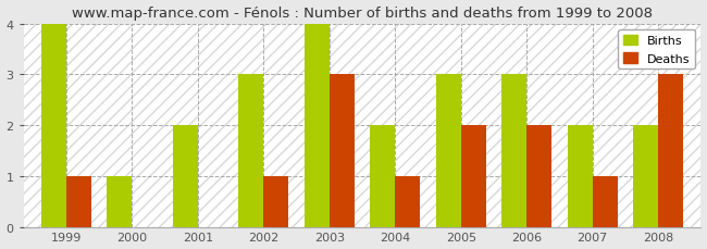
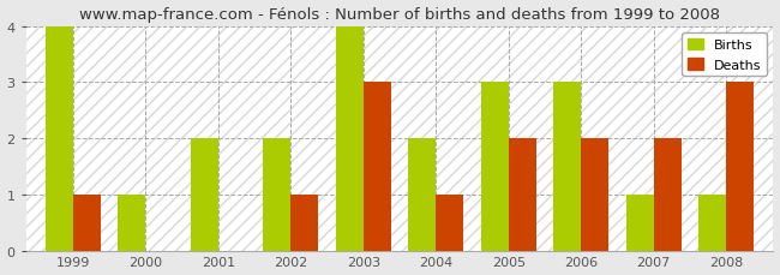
Births/2002: 3 -> 2
Births/2007: 2 -> 1
Deaths/2007: 1 -> 2
Births/2008: 2 -> 1
